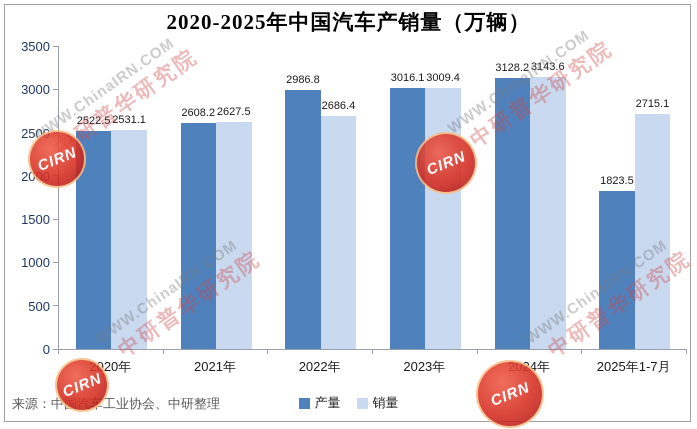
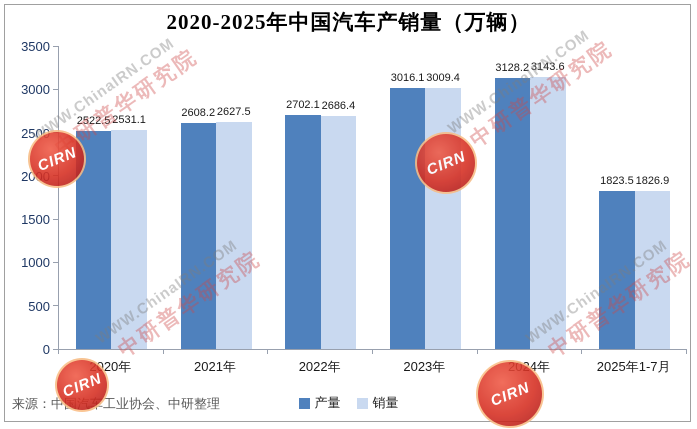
产量/2022年: 2986.8 -> 2702.1
销量/2025年1-7月: 2715.1 -> 1826.9
